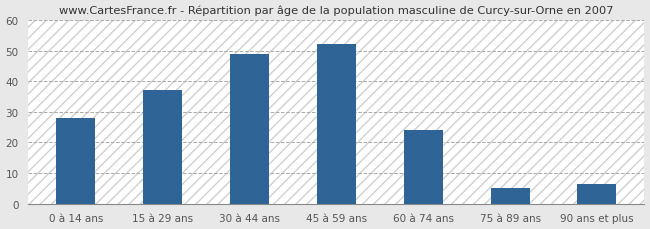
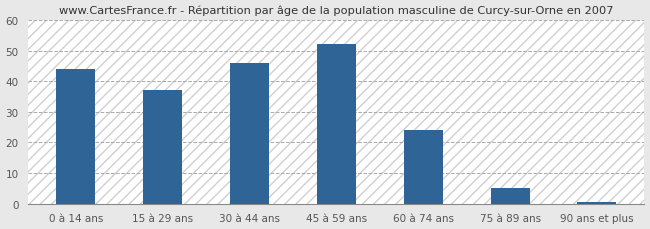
0 à 14 ans: 28.0 -> 44.0
30 à 44 ans: 49.0 -> 46.0
90 ans et plus: 6.5 -> 0.5
